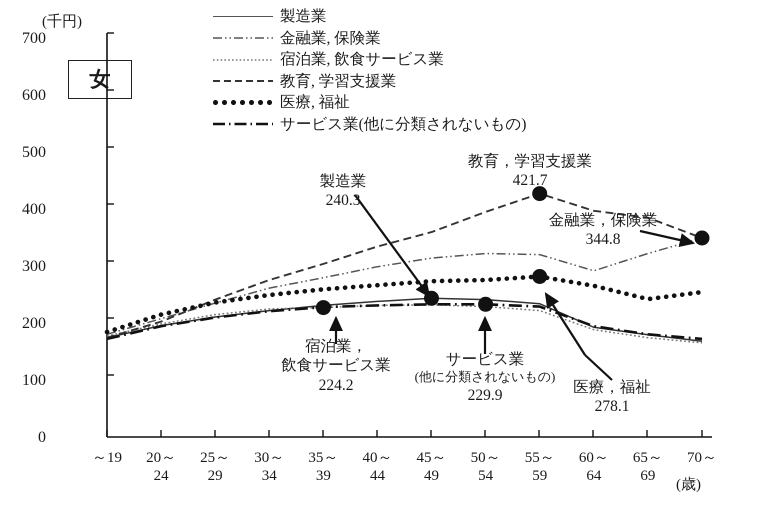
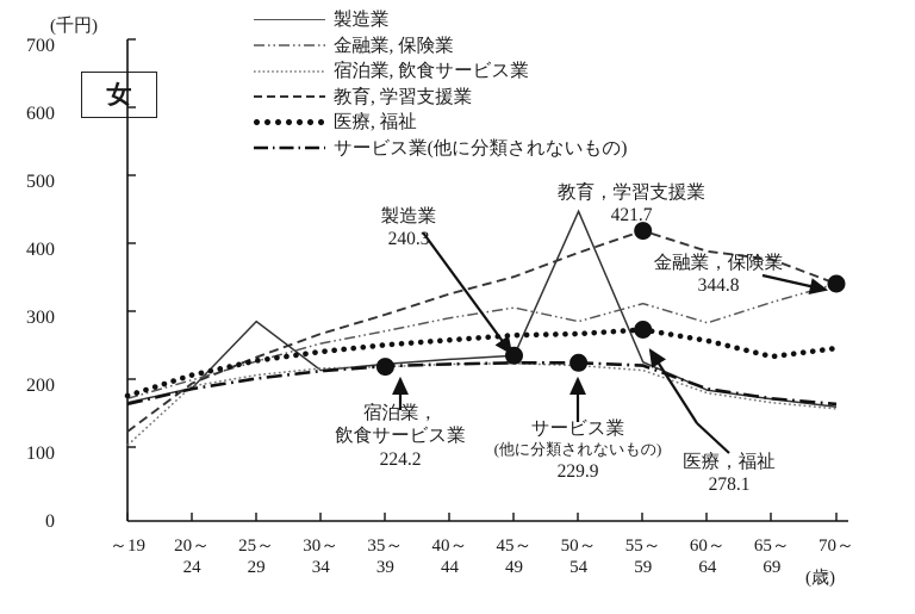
宿泊業, 飲食サービス業/～19: 180 -> 110
教育, 学習支援業/～19: 170 -> 130
製造業/25～ 29: 210 -> 290
製造業/50～ 54: 240 -> 450
金融業, 保険業/50～ 54: 320 -> 290
